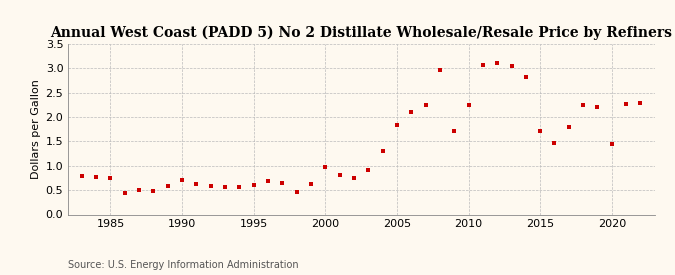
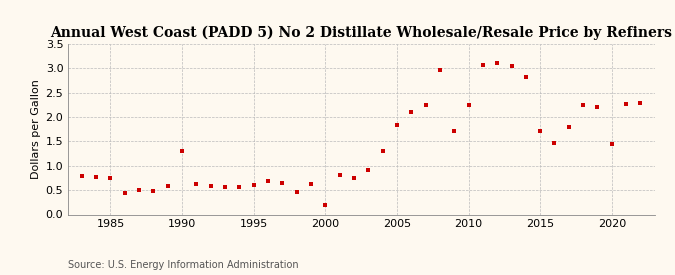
1990: 0.70 -> 1.30
2000: 0.97 -> 0.20
